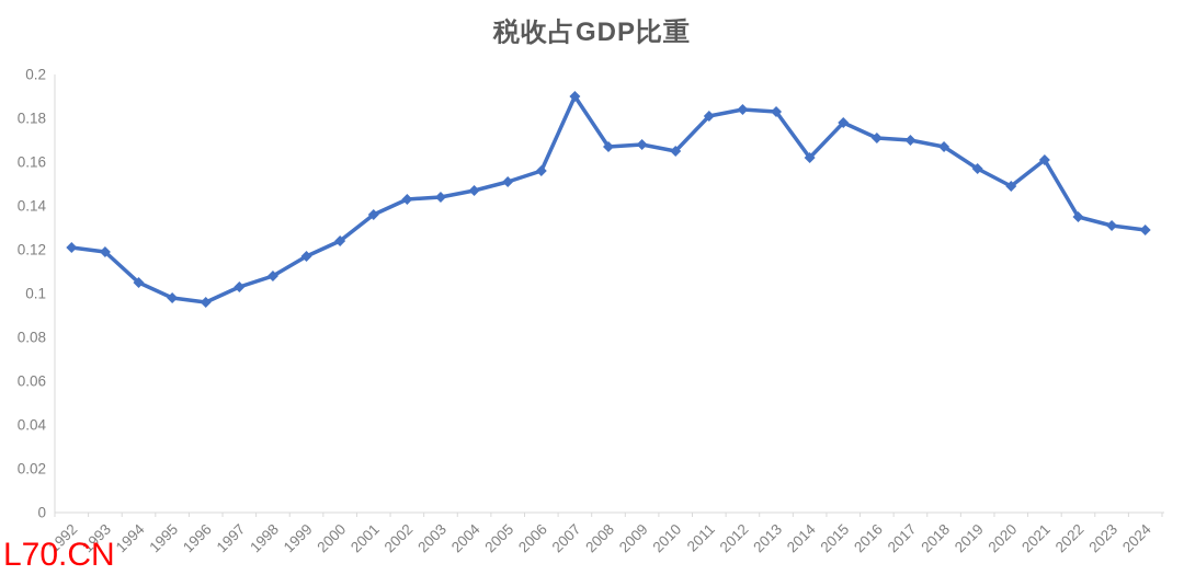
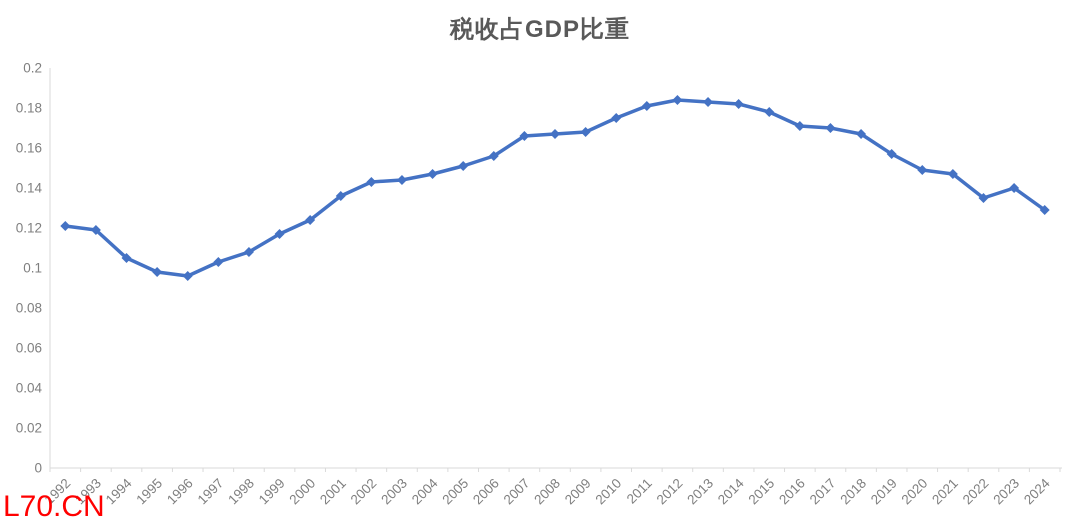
2007: 0.190 -> 0.166
2010: 0.165 -> 0.175
2014: 0.162 -> 0.182
2021: 0.161 -> 0.147
2023: 0.131 -> 0.140
